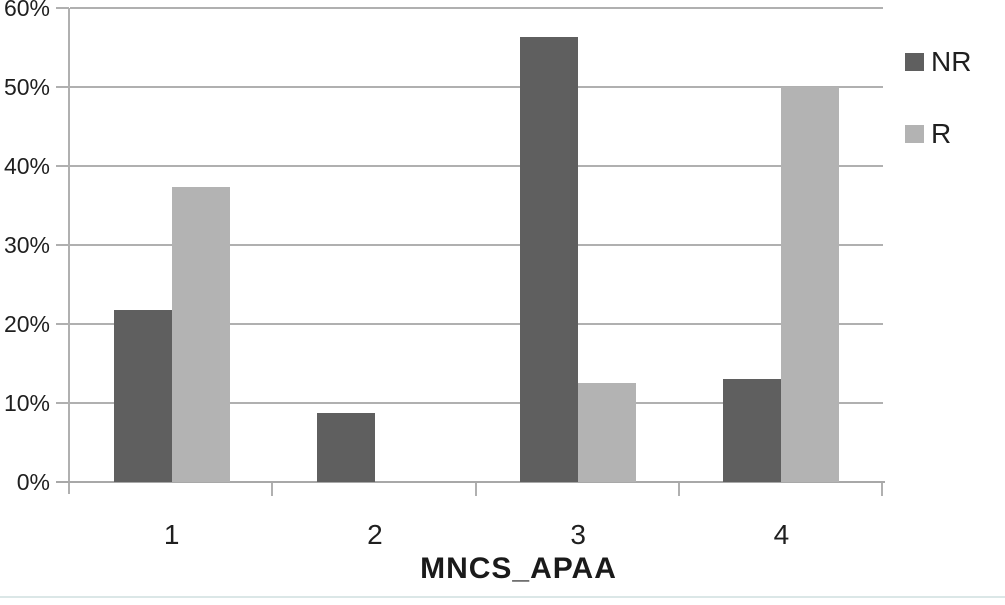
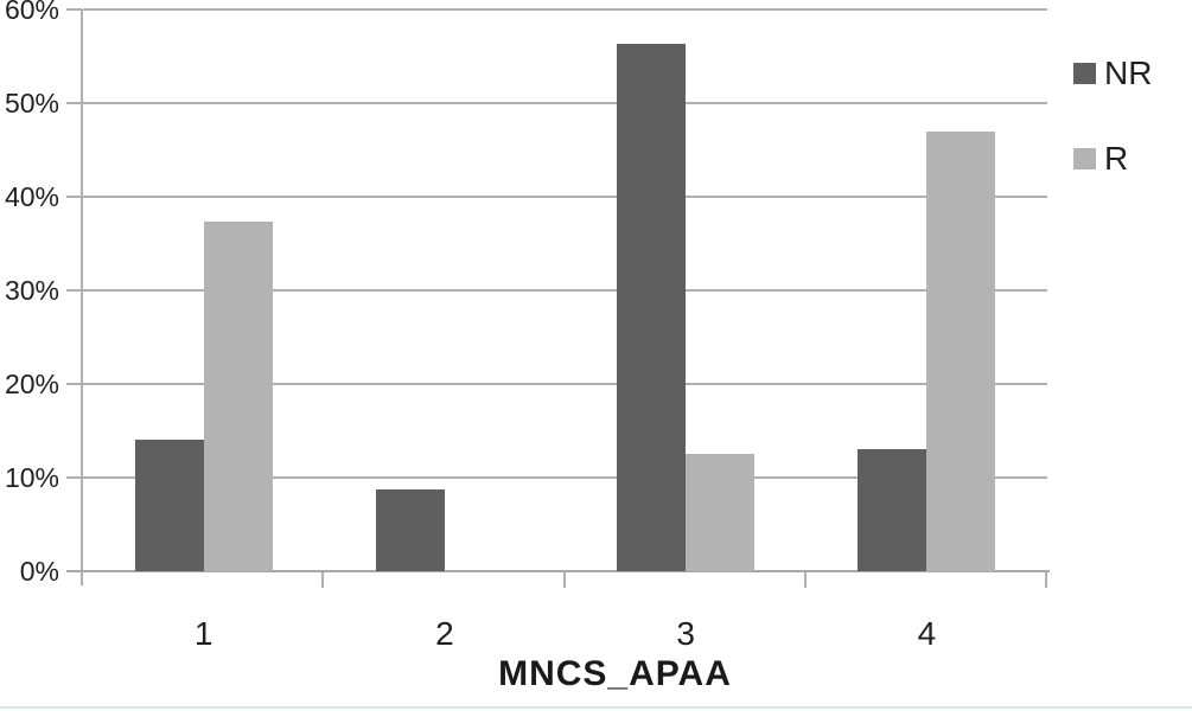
NR/1: 22% -> 14%
R/4: 50% -> 47%
